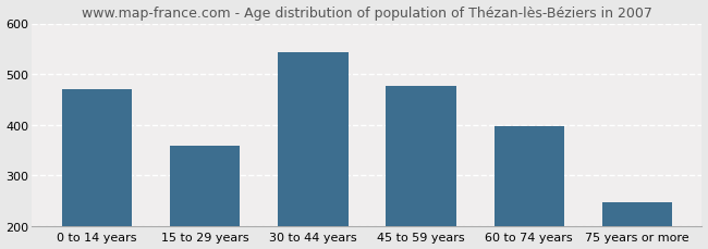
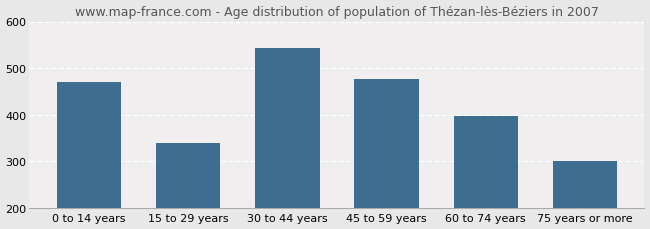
15 to 29 years: 358 -> 340
75 years or more: 248 -> 300
